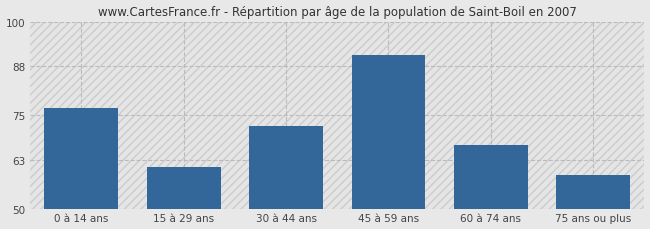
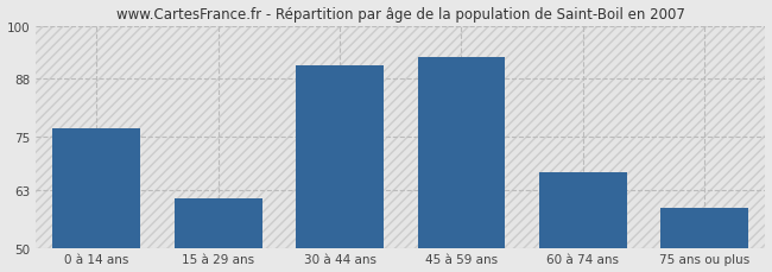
30 à 44 ans: 72 -> 91
45 à 59 ans: 91 -> 93
